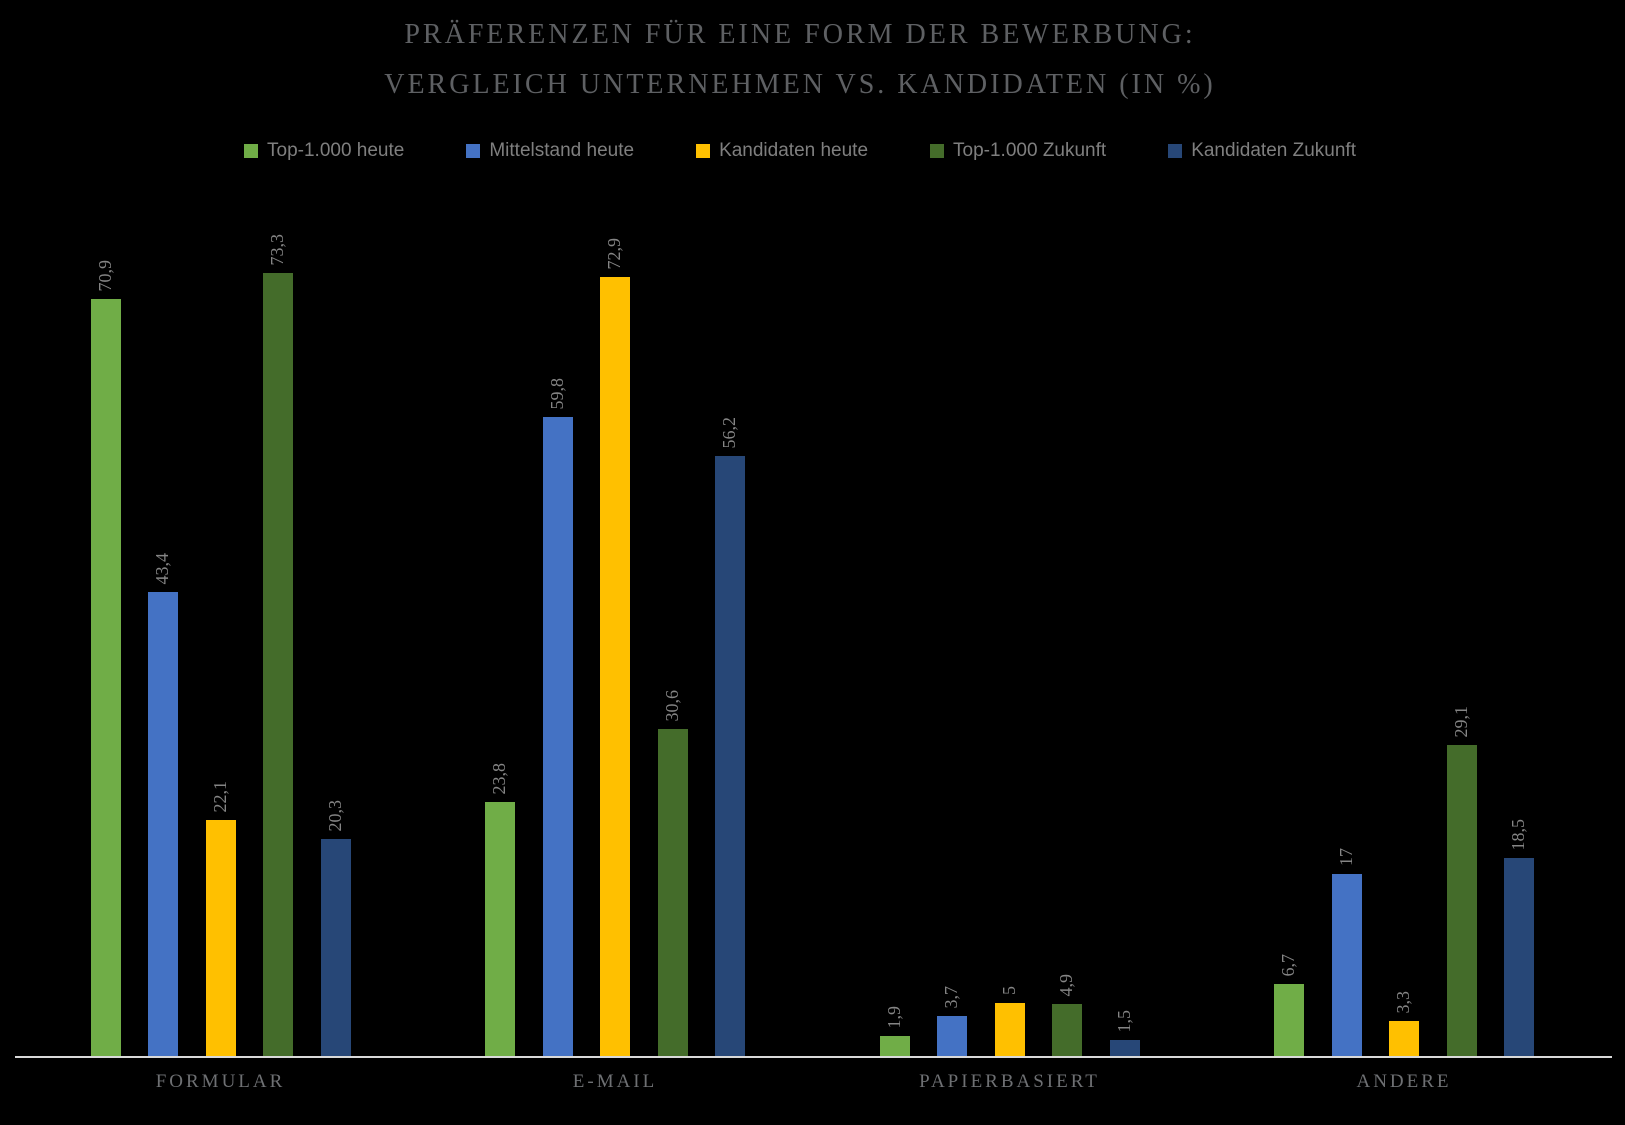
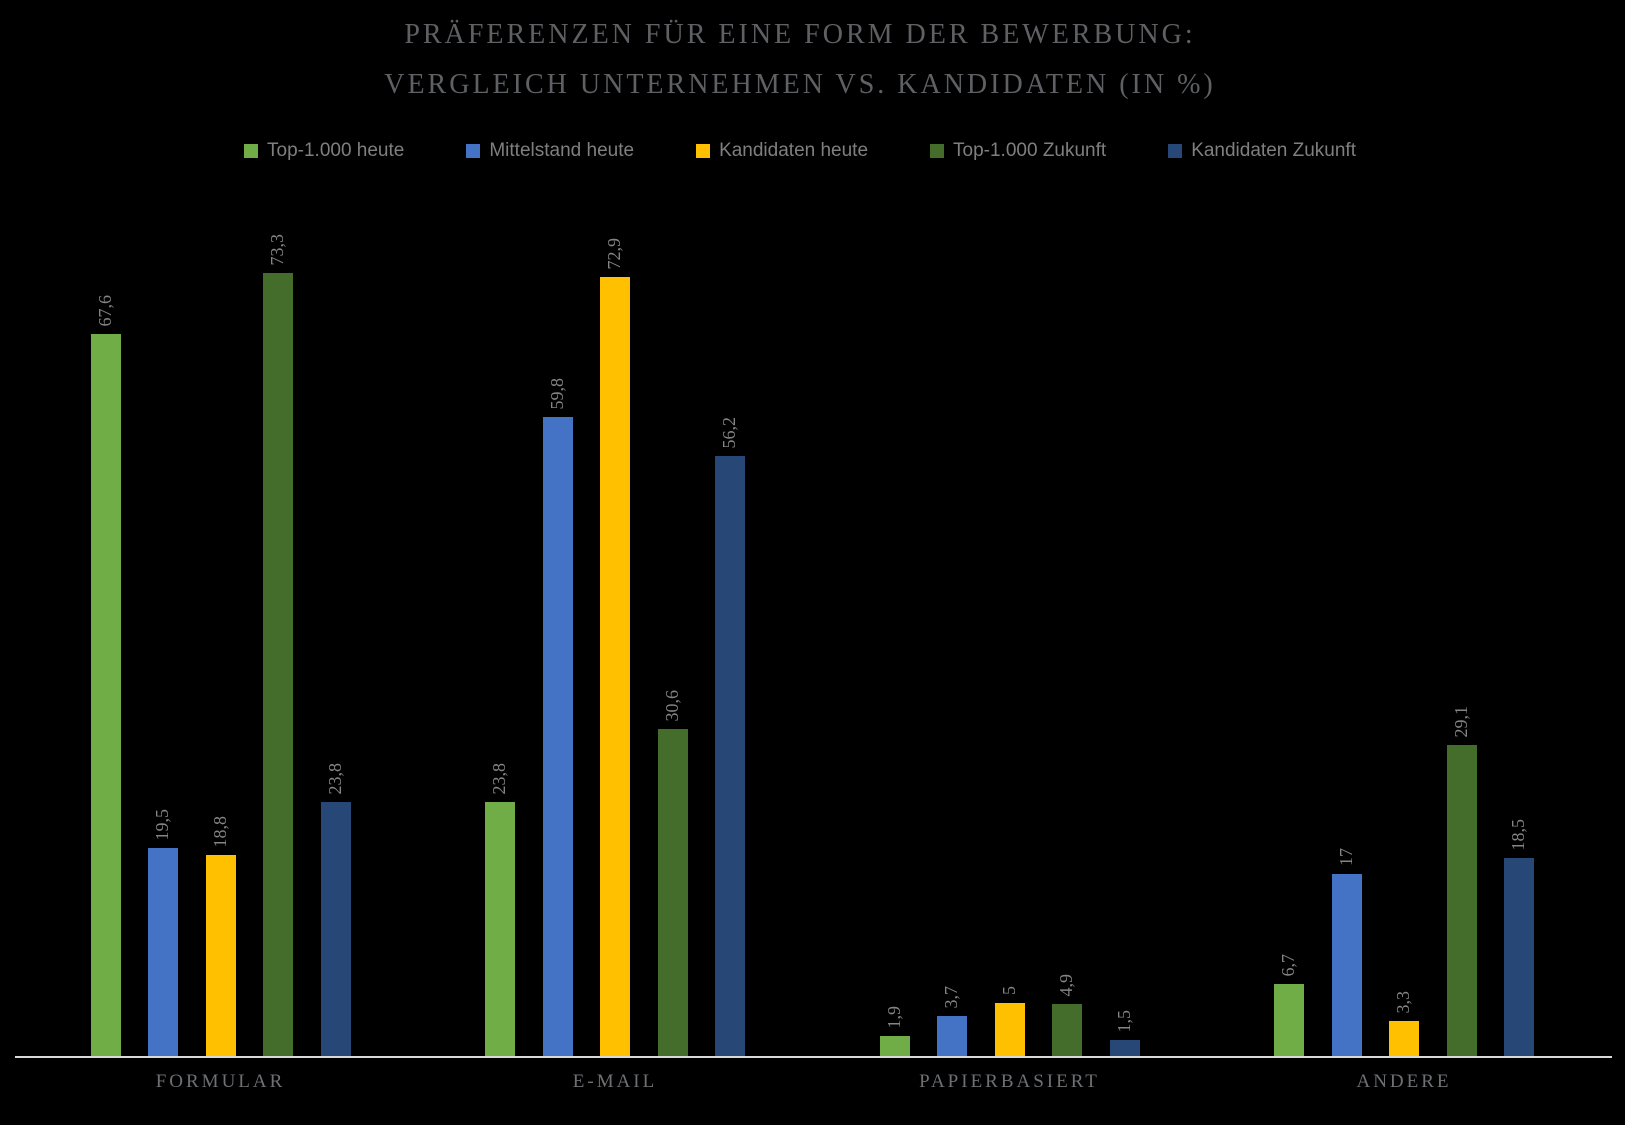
Top-1.000 heute/FORMULAR: 70,9 -> 67,6
Mittelstand heute/FORMULAR: 43,4 -> 19,5
Kandidaten heute/FORMULAR: 22,1 -> 18,8
Kandidaten Zukunft/FORMULAR: 20,3 -> 23,8
